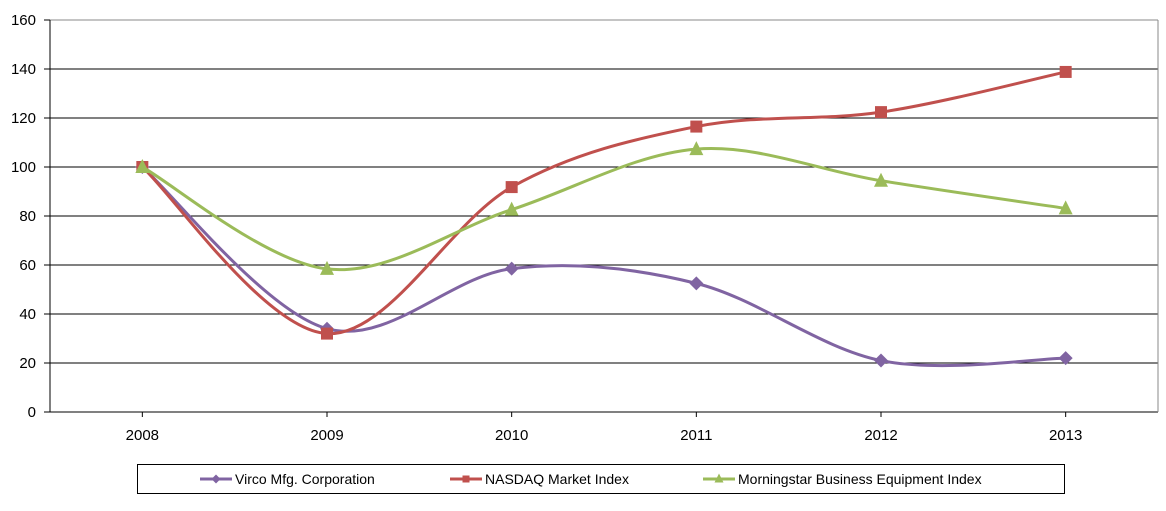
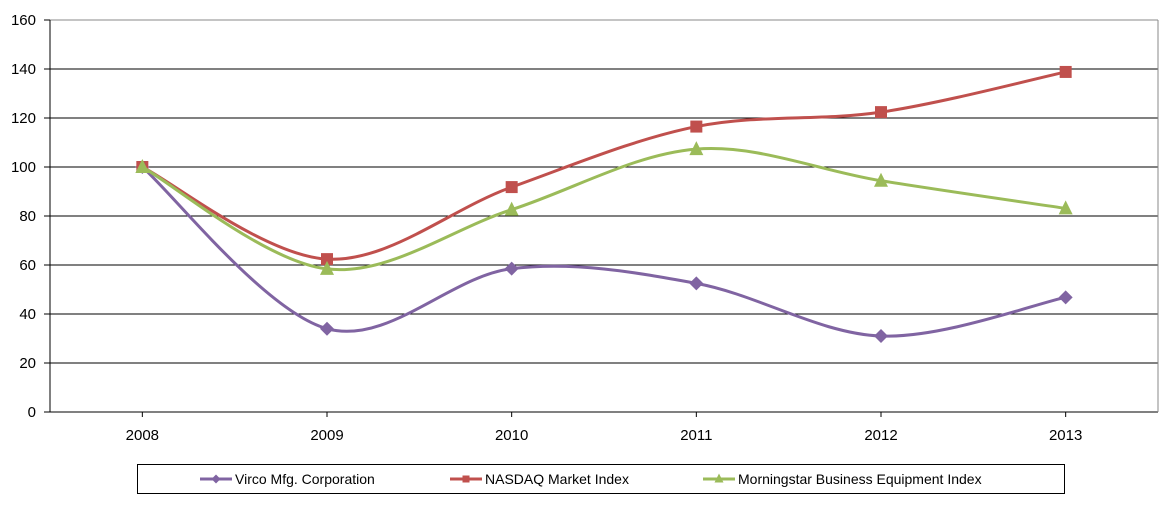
NASDAQ Market Index/2009: 32 -> 62
Virco Mfg. Corporation/2012: 21 -> 31
Virco Mfg. Corporation/2013: 22 -> 47
